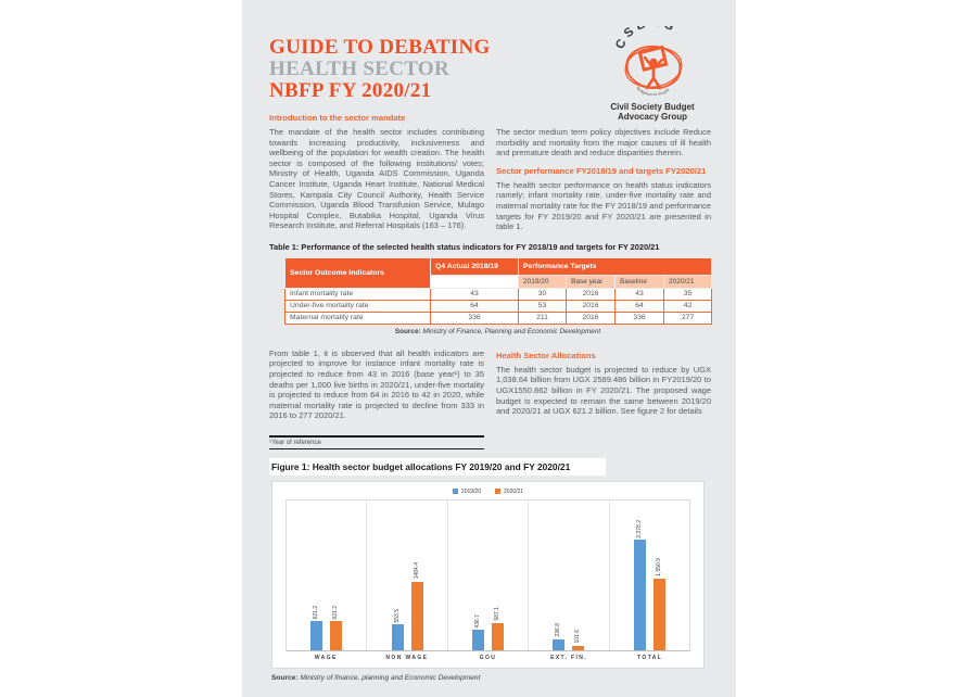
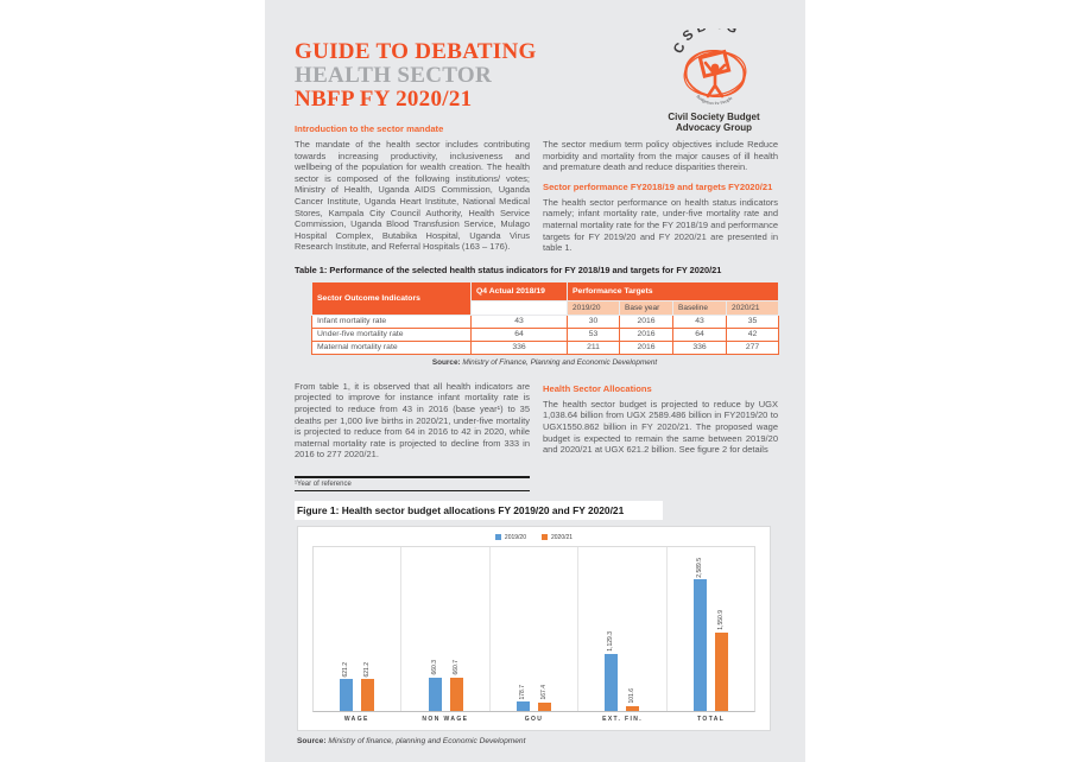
2019/20/NON WAGE: 553.5 -> 660.3
2020/21/NON WAGE: 1484.4 -> 660.7
2019/20/GOU: 436.7 -> 178.7
2020/21/GOU: 587.1 -> 167.4
2019/20/EXT. FIN.: 236.8 -> 1,129.3
2019/20/TOTAL: 2,378.2 -> 2,589.5
